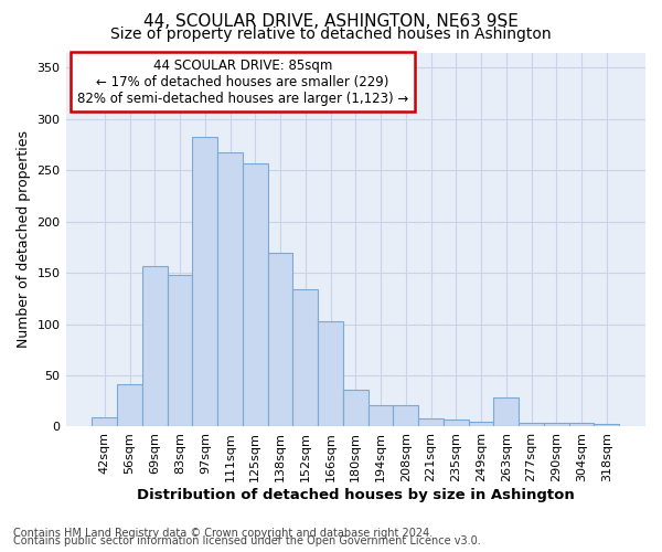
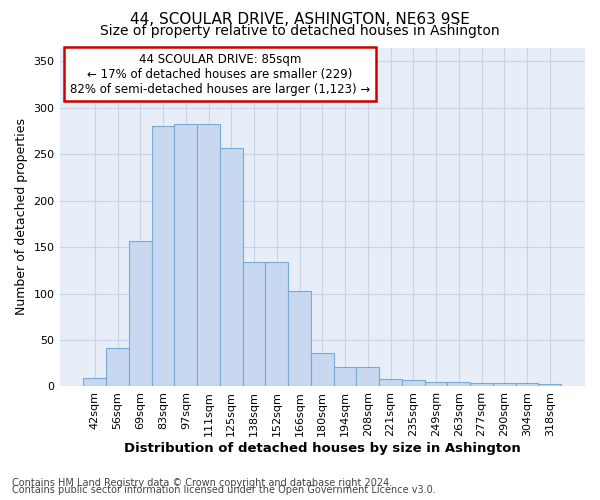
83sqm: 148 -> 281
111sqm: 268 -> 283
138sqm: 170 -> 134
263sqm: 28 -> 5
